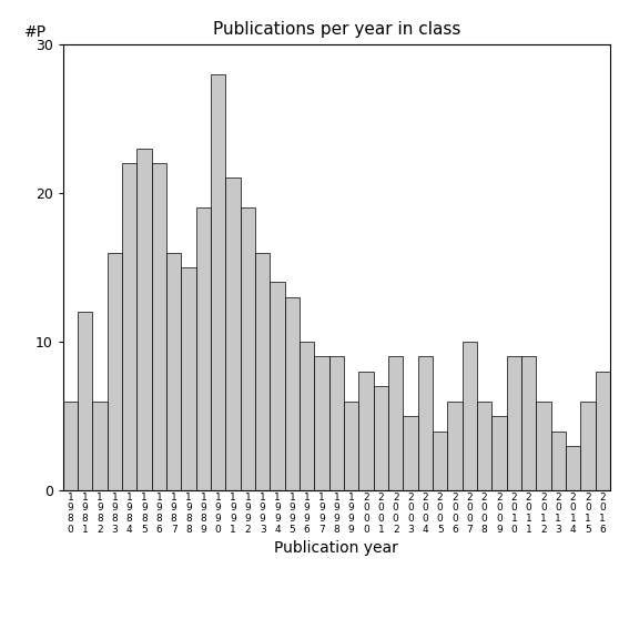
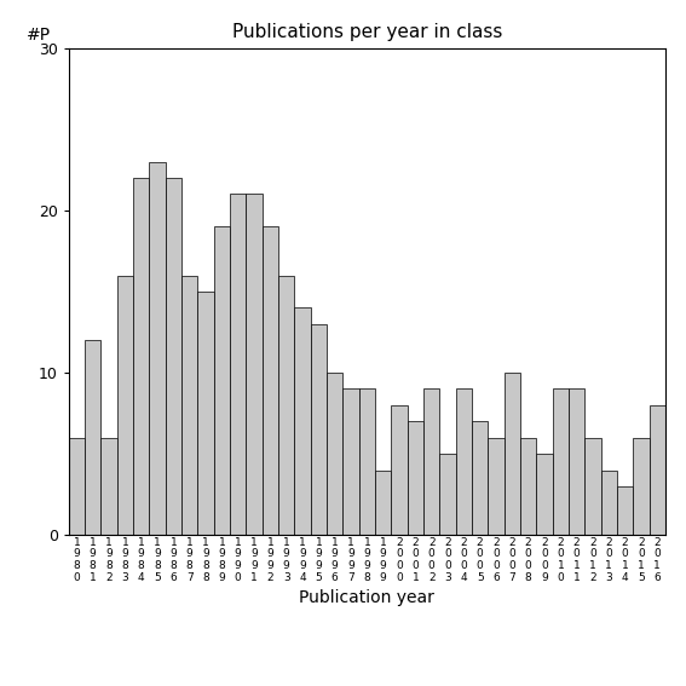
1 9 9 0: 28 -> 21
1 9 9 9: 6 -> 4
2 0 0 5: 4 -> 7
